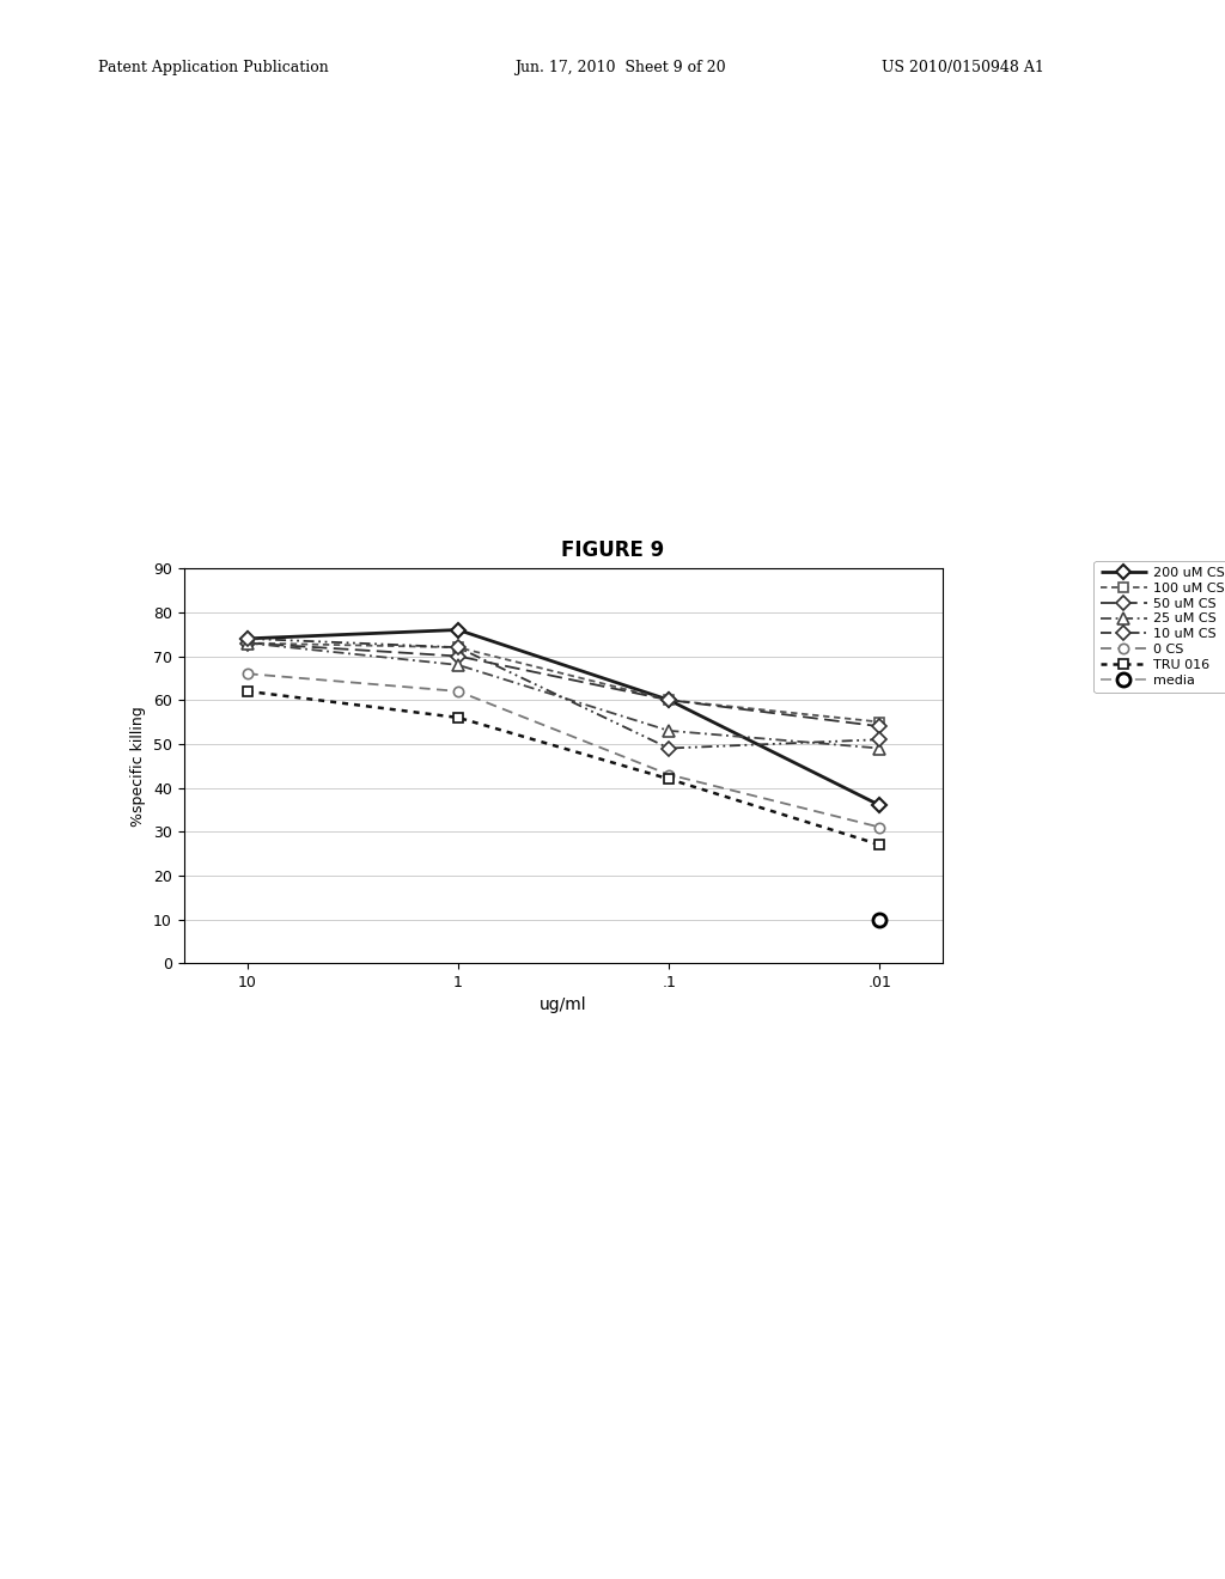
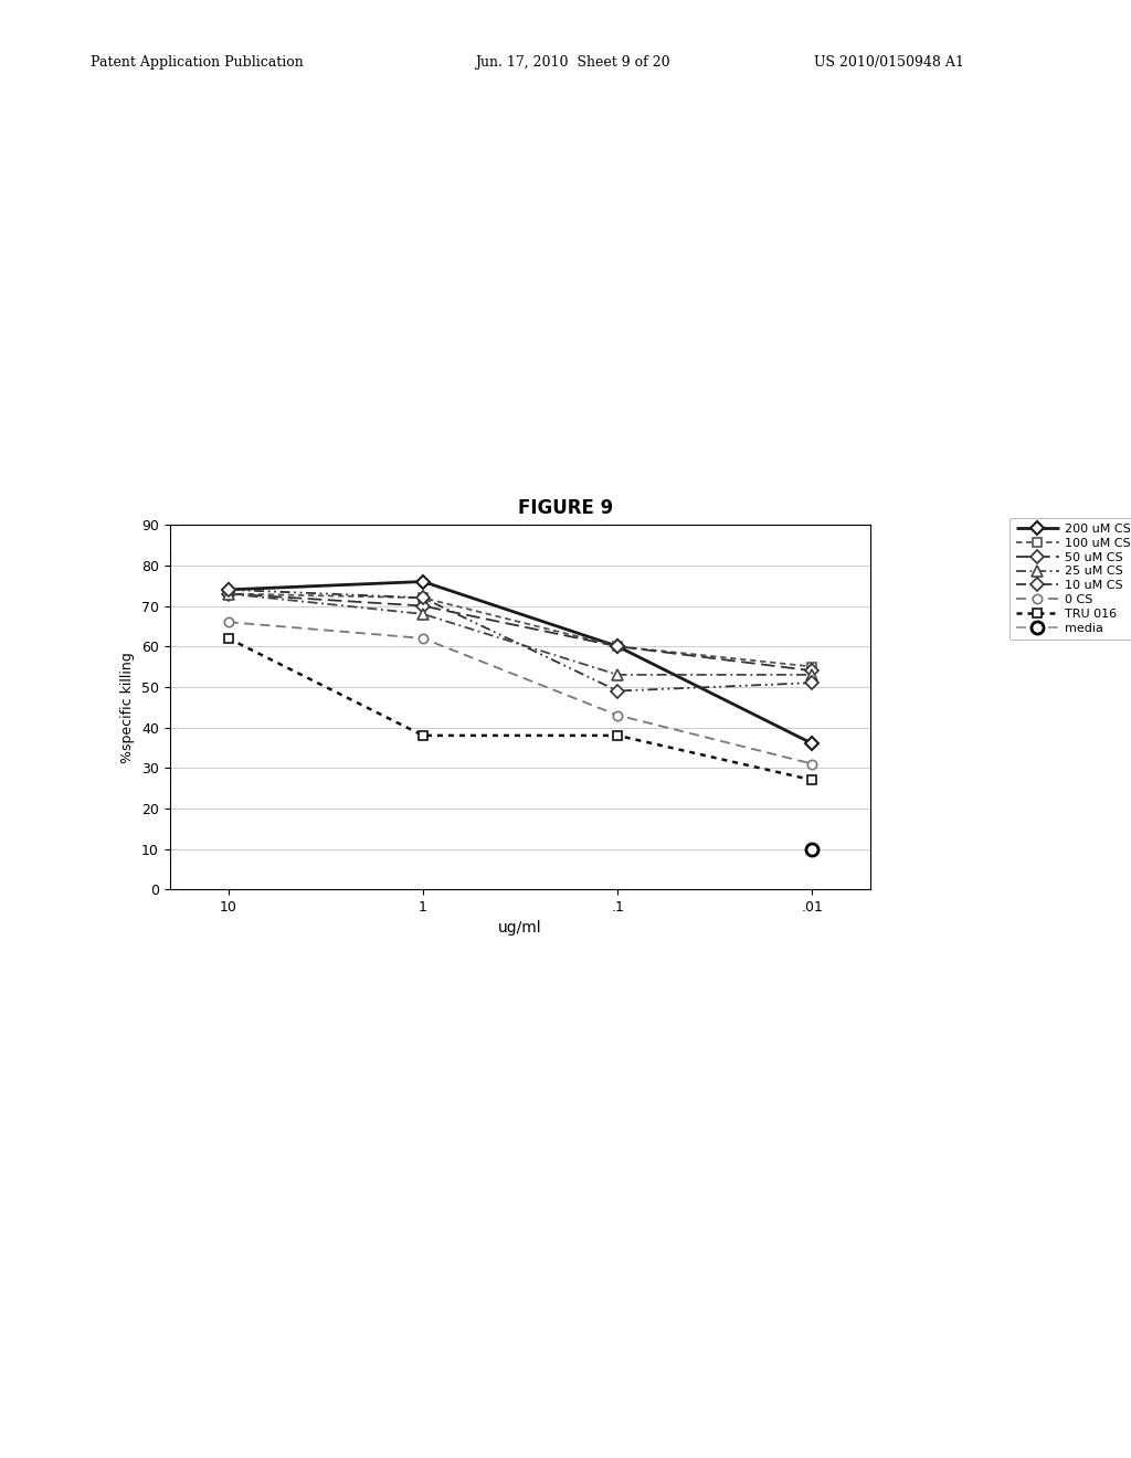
TRU 016/1: 56 -> 38
TRU 016/.1: 42 -> 38
25 uM CS/.01: 49 -> 53
